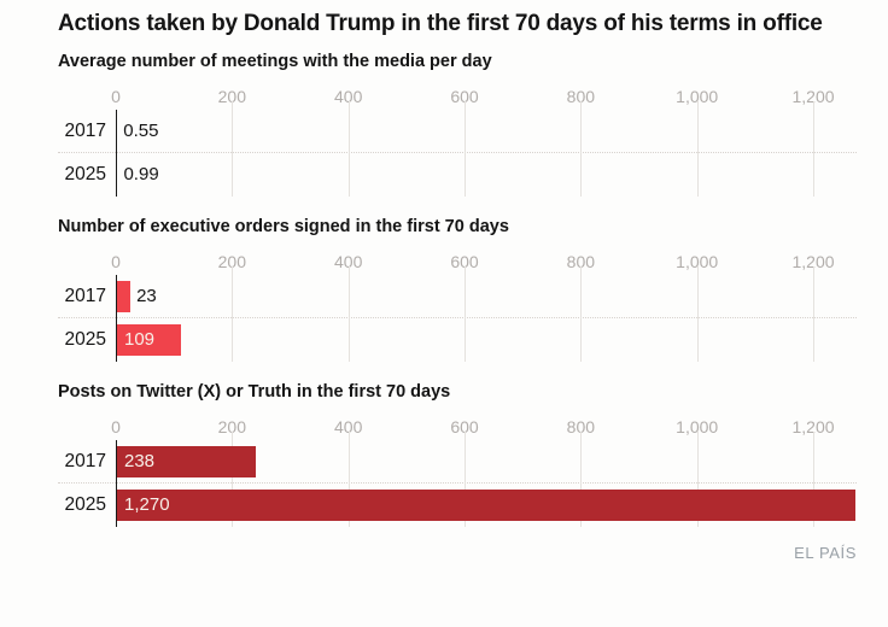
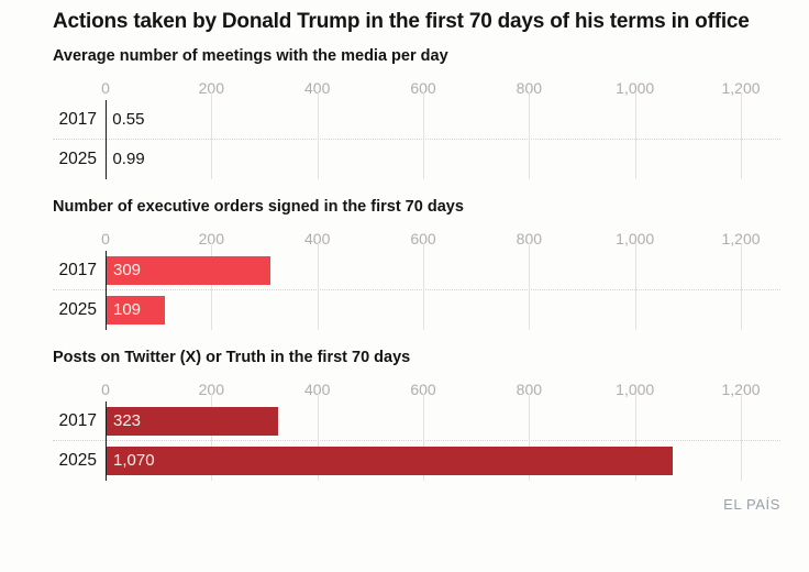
Number of executive orders signed in the first 70 days/2017: 23 -> 309
Posts on Twitter (X) or Truth in the first 70 days/2017: 238 -> 323
Posts on Twitter (X) or Truth in the first 70 days/2025: 1,270 -> 1,070
